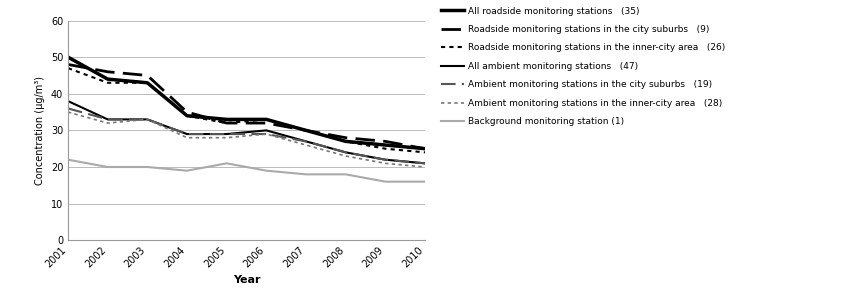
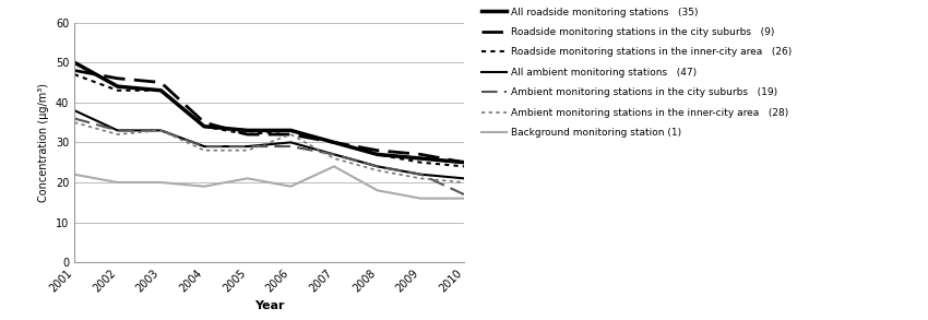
Ambient monitoring stations in the inner-city area (28)/2006: 29 -> 32
Background monitoring station (1)/2007: 18 -> 24
Ambient monitoring stations in the city suburbs (19)/2010: 21 -> 17
